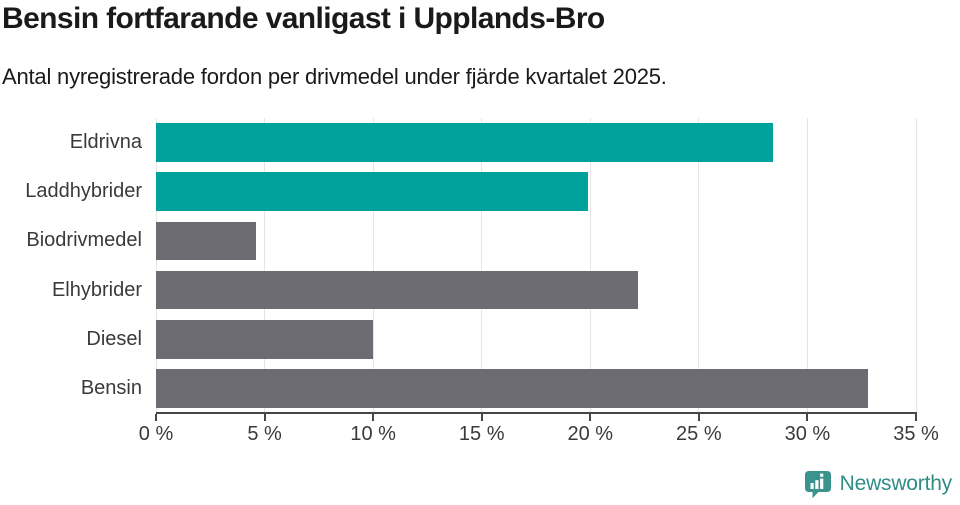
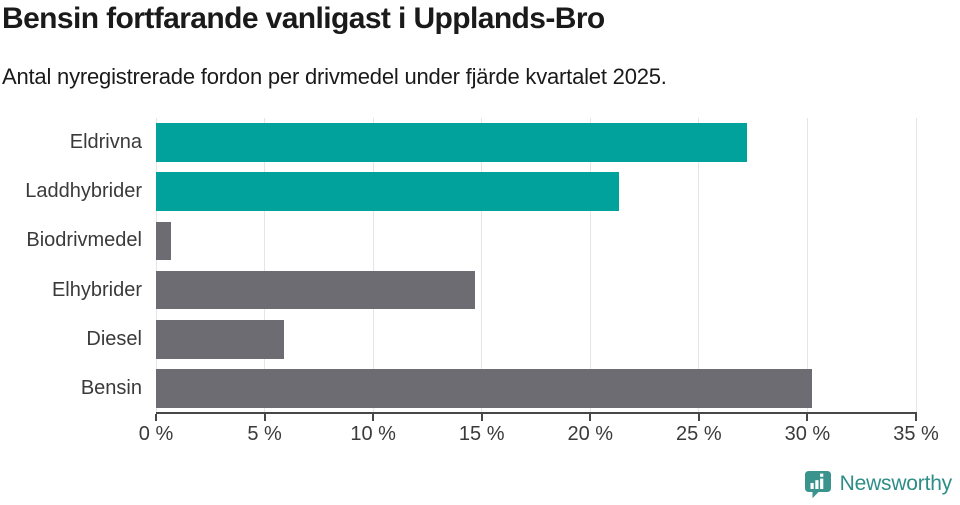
Eldrivna: 28.4% -> 27.2%
Laddhybrider: 19.9% -> 21.3%
Biodrivmedel: 4.6% -> 0.7%
Elhybrider: 22.2% -> 14.7%
Diesel: 10.0% -> 5.9%
Bensin: 32.8% -> 30.2%
